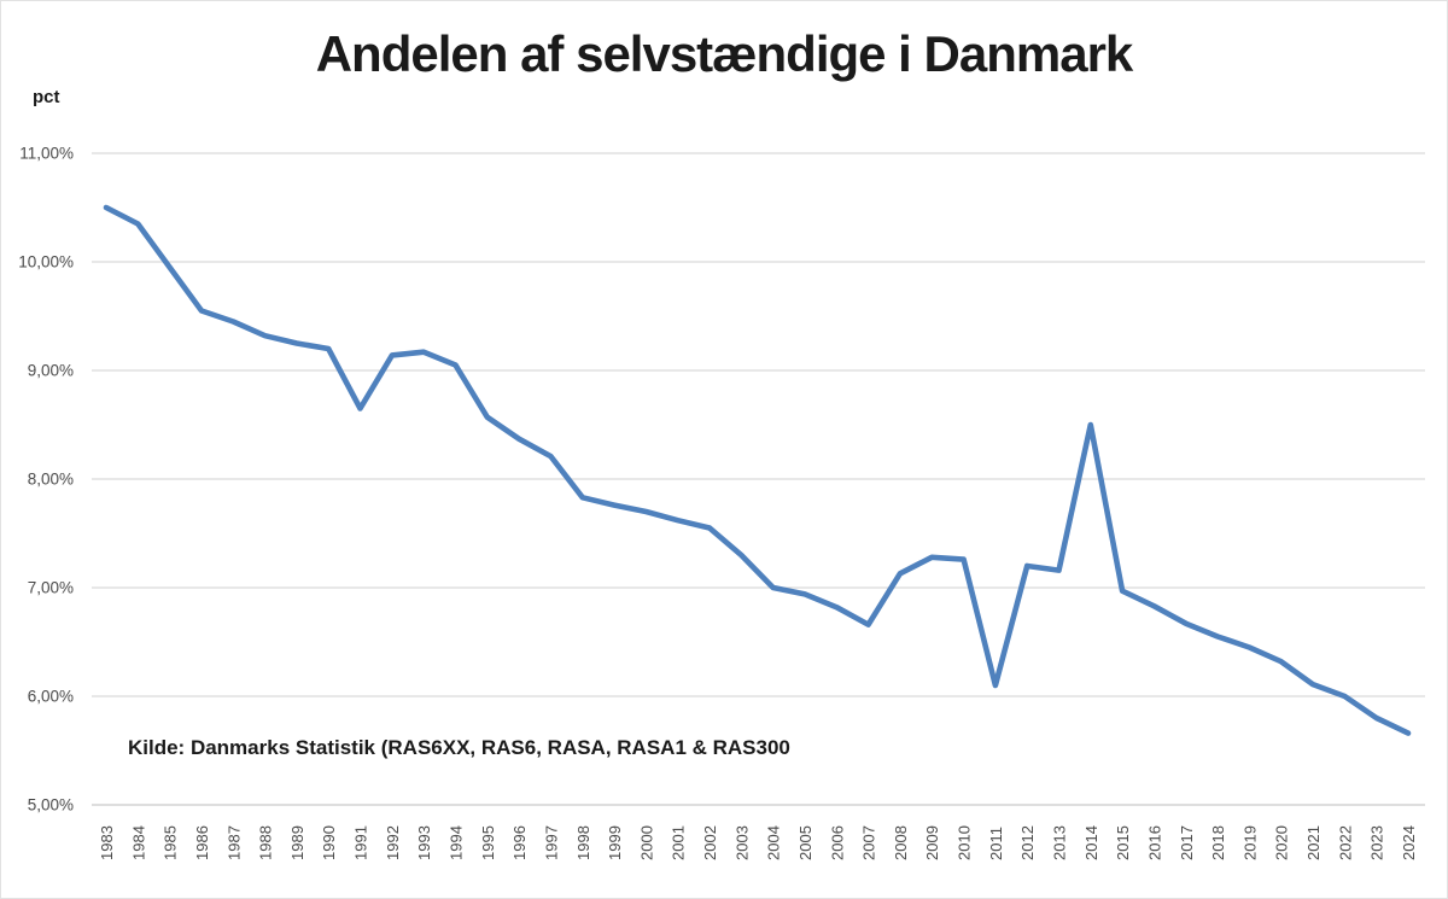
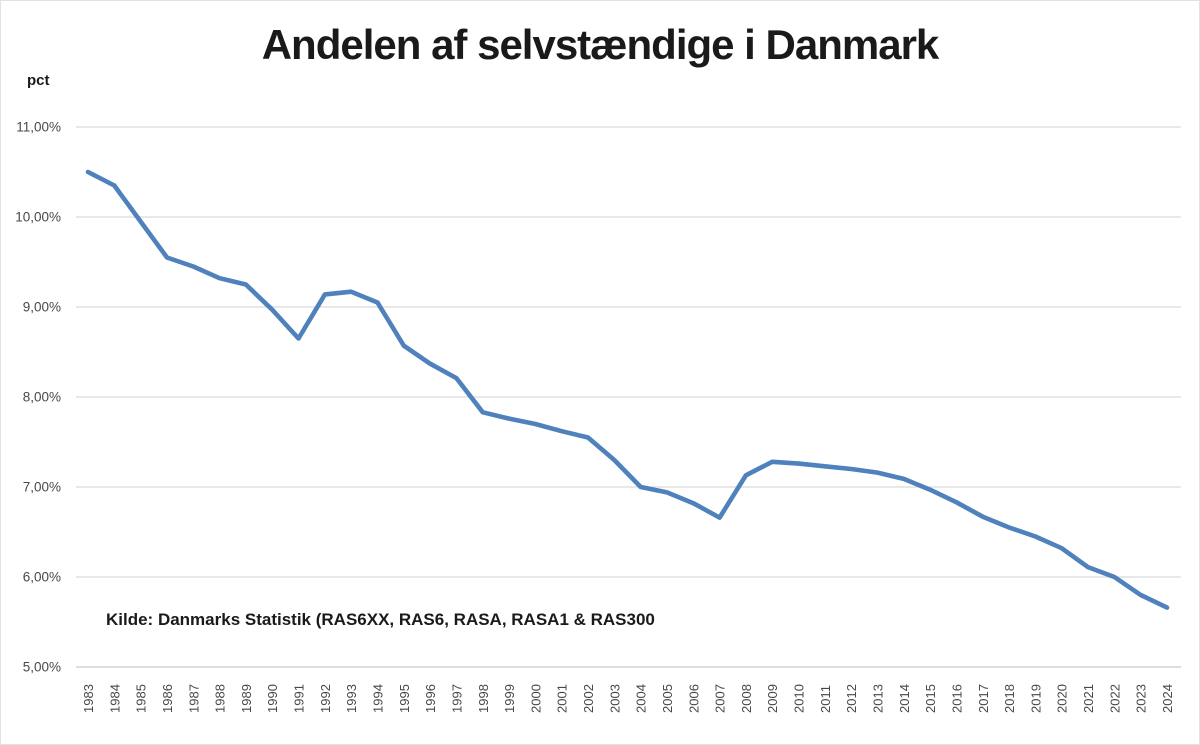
1990: 9,2% -> 9,0%
2011: 6,1% -> 7,2%
2014: 8,5% -> 7,1%
